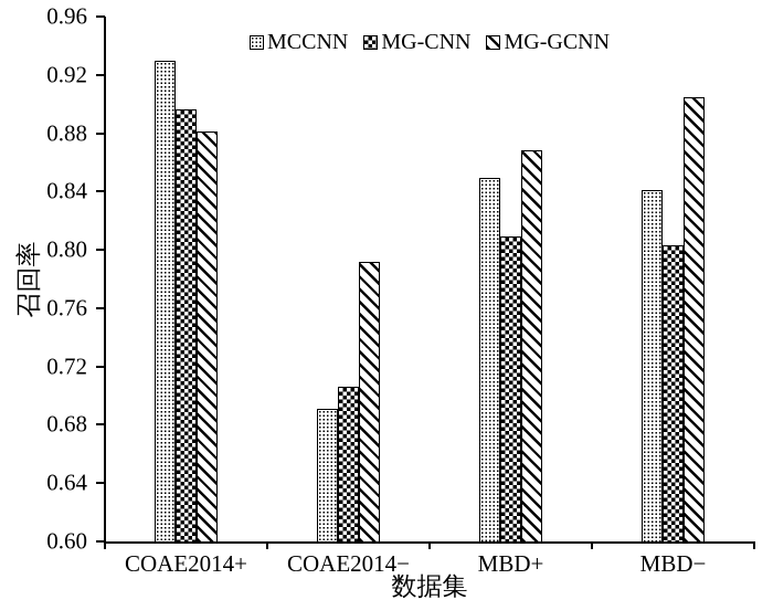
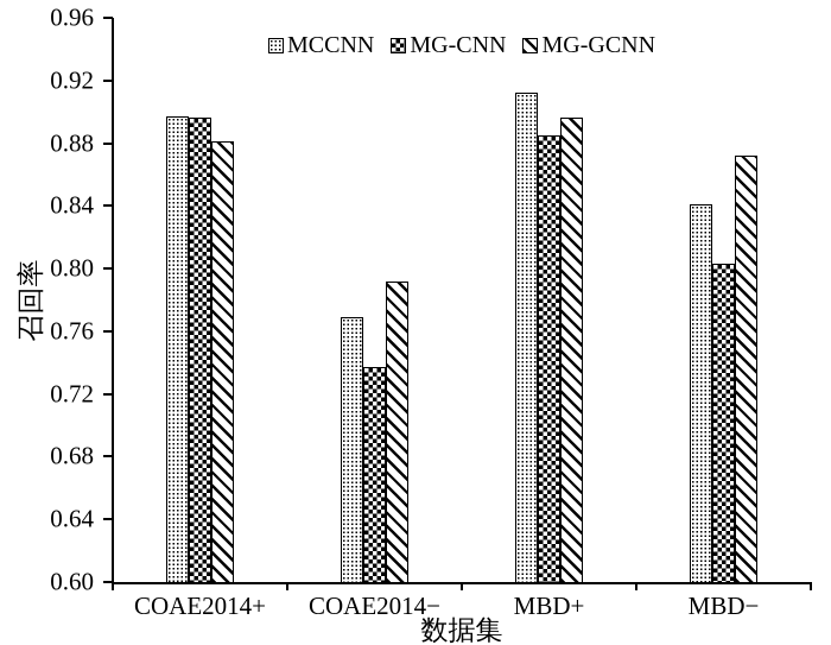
MCCNN/COAE2014+: 0.930 -> 0.897
MCCNN/COAE2014−: 0.691 -> 0.769
MG-CNN/COAE2014−: 0.706 -> 0.737
MCCNN/MBD+: 0.849 -> 0.912
MG-CNN/MBD+: 0.809 -> 0.885
MG-GCNN/MBD+: 0.868 -> 0.896
MG-GCNN/MBD−: 0.905 -> 0.872
